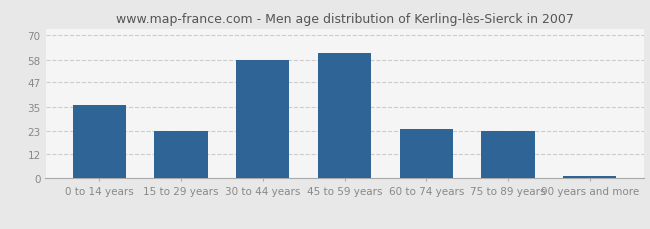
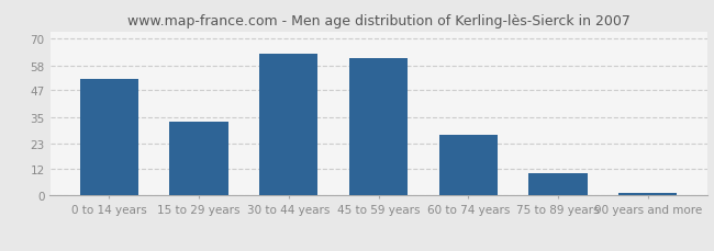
0 to 14 years: 36 -> 52
15 to 29 years: 23 -> 33
30 to 44 years: 58 -> 63
60 to 74 years: 24 -> 27
75 to 89 years: 23 -> 10
